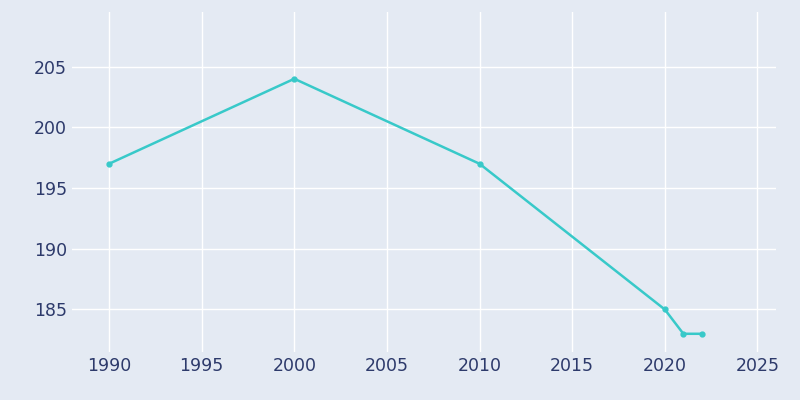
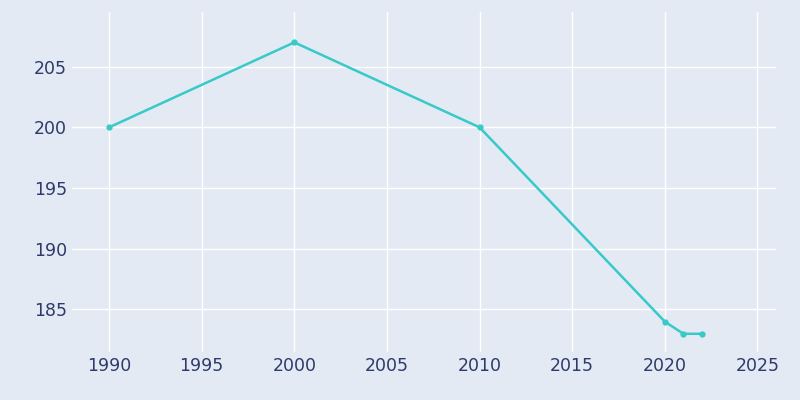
1990: 197 -> 200
2000: 204 -> 207
2010: 197 -> 200
2020: 185 -> 184
